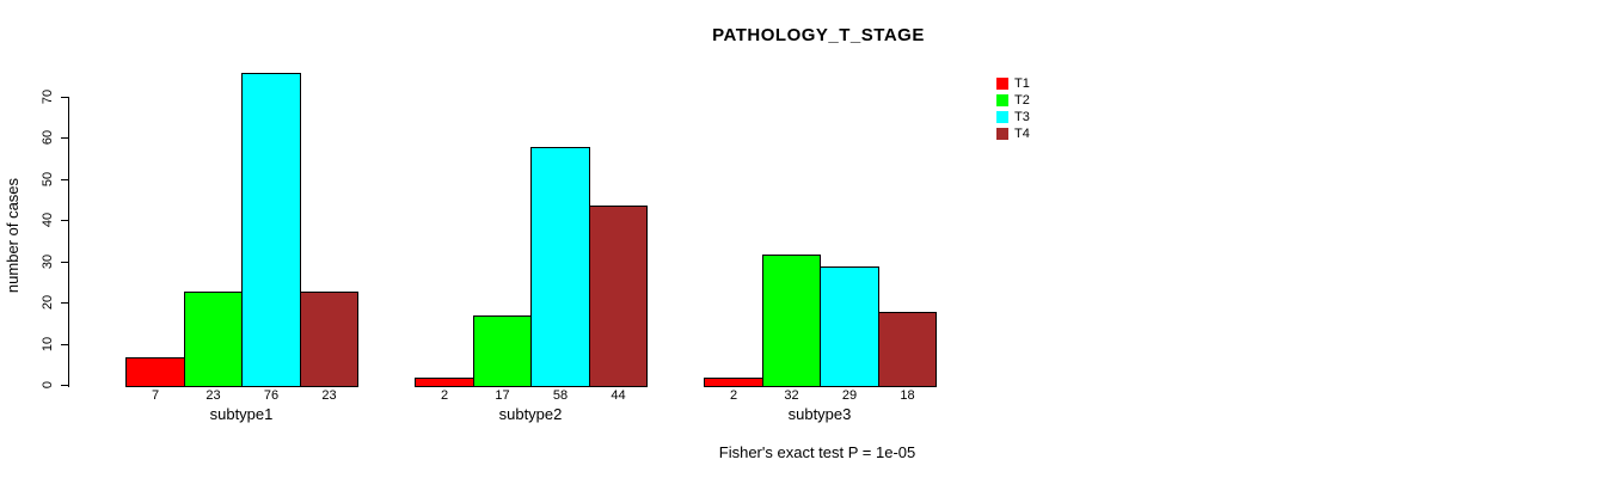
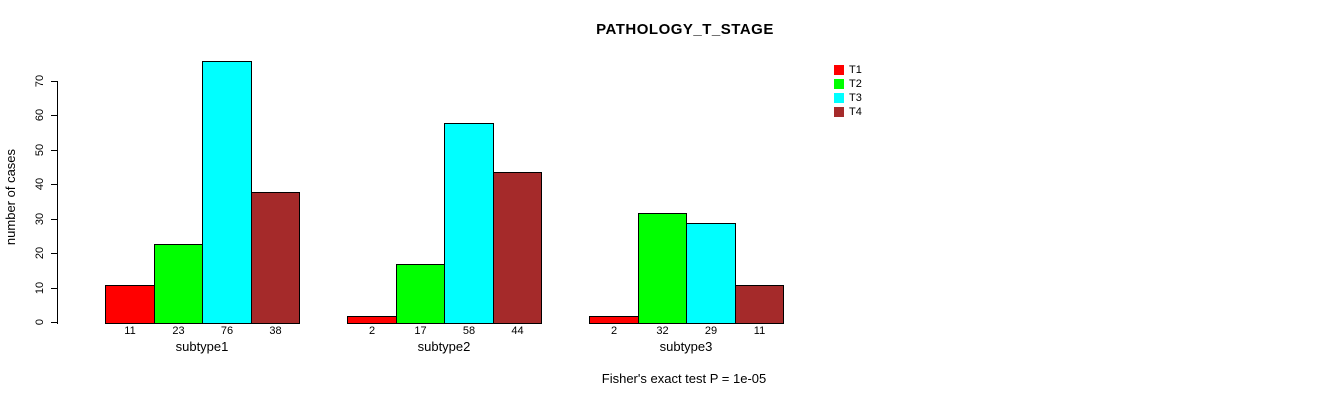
T1/subtype1: 7 -> 11
T4/subtype1: 23 -> 38
T4/subtype3: 18 -> 11
